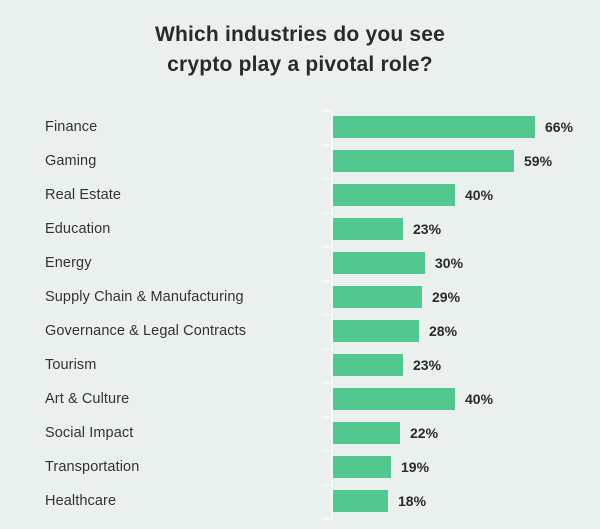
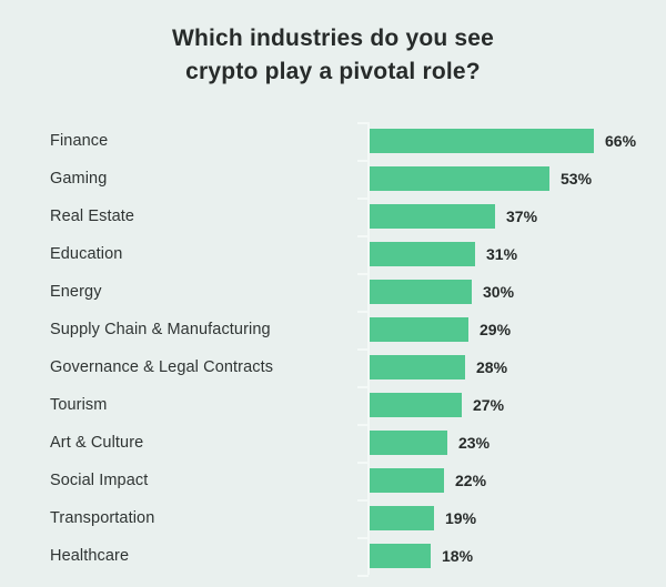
Gaming: 59% -> 53%
Real Estate: 40% -> 37%
Education: 23% -> 31%
Tourism: 23% -> 27%
Art & Culture: 40% -> 23%
